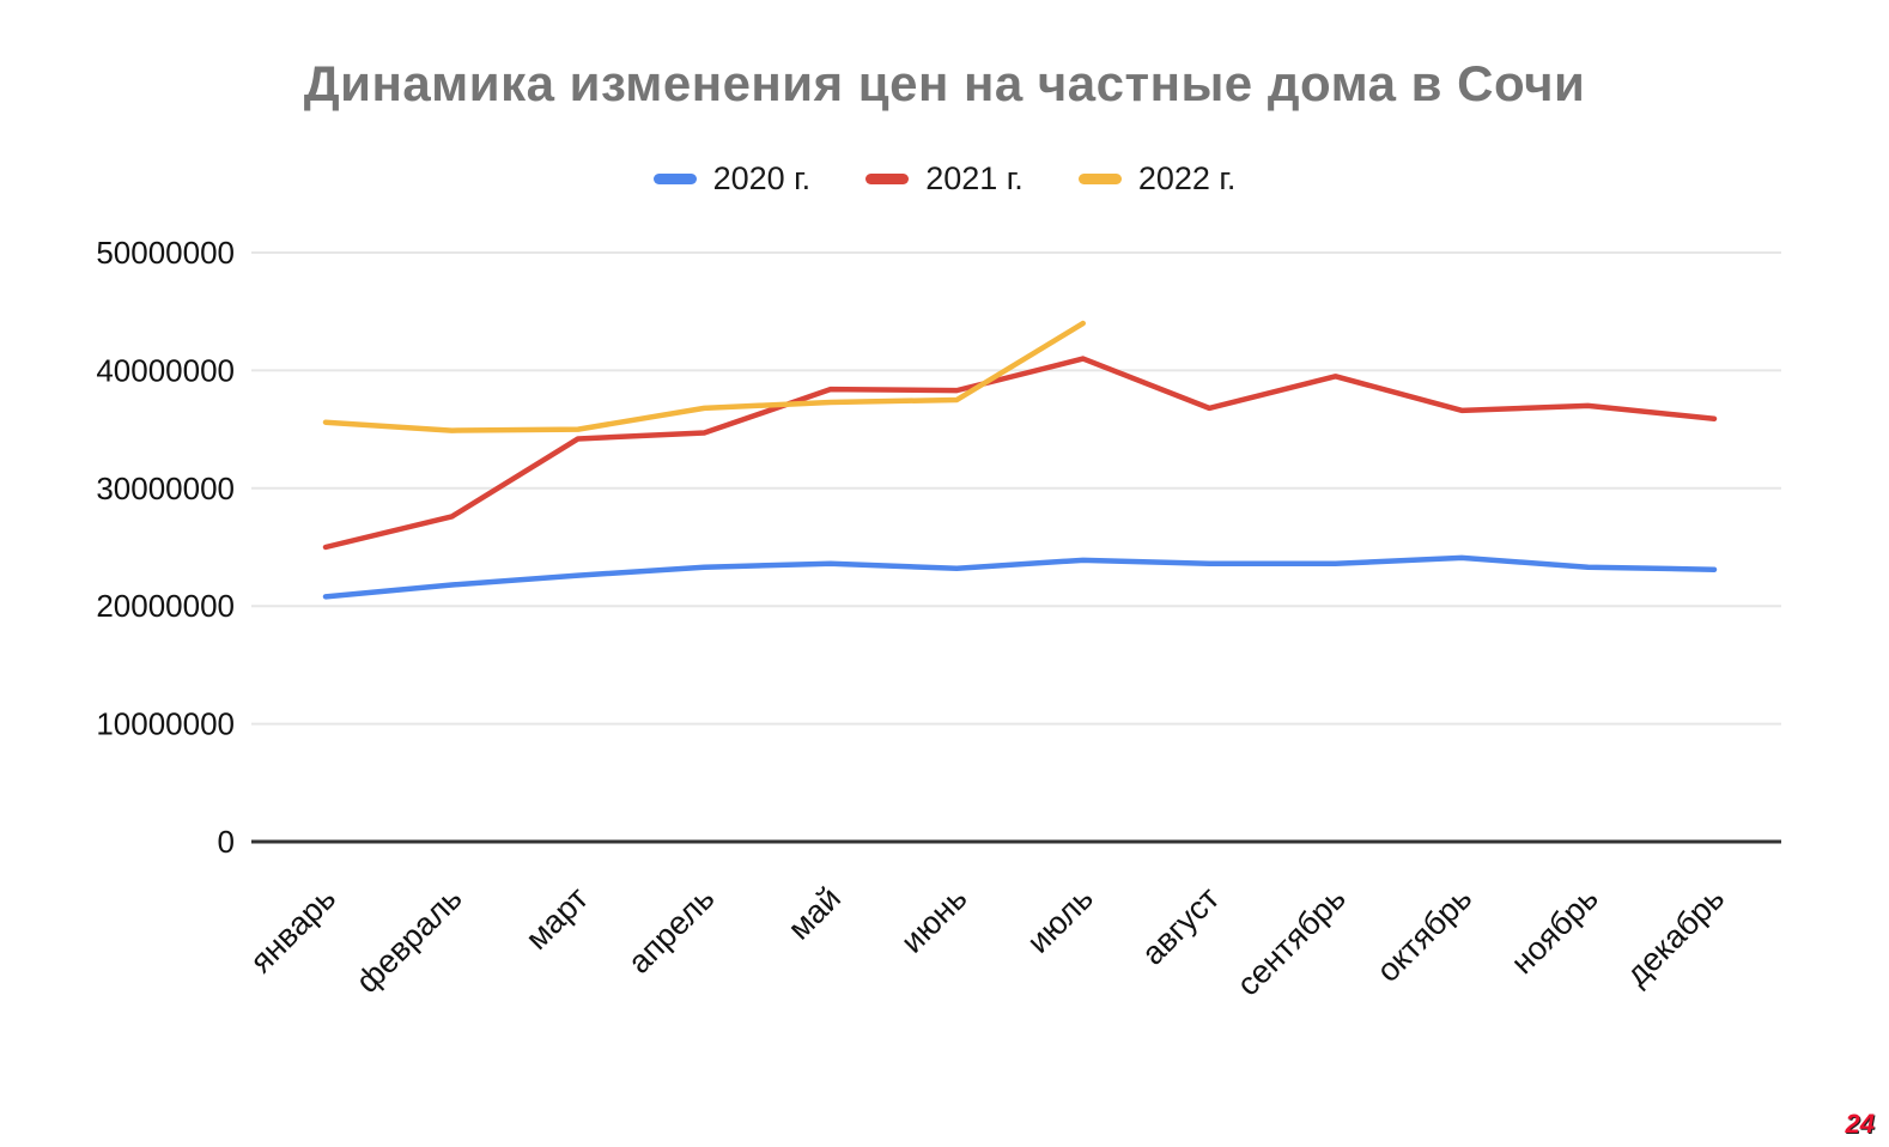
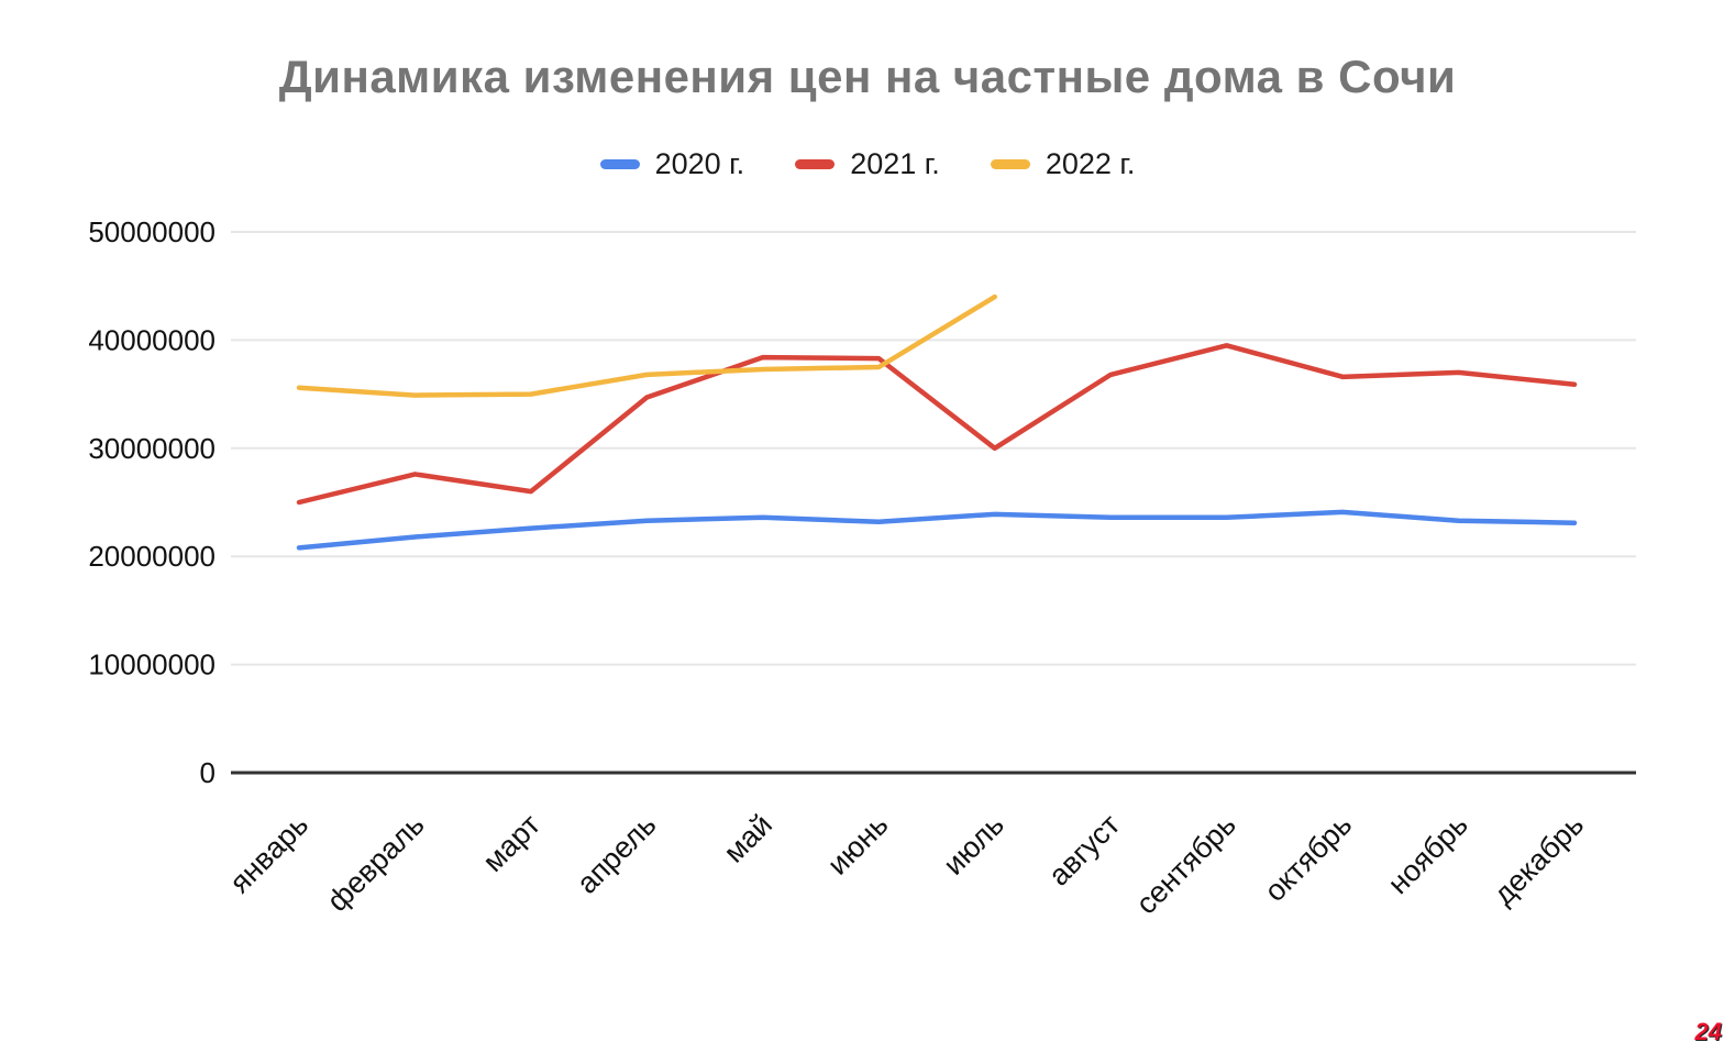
2021 г./март: 34000000 -> 26000000
2021 г./июль: 41000000 -> 30000000
